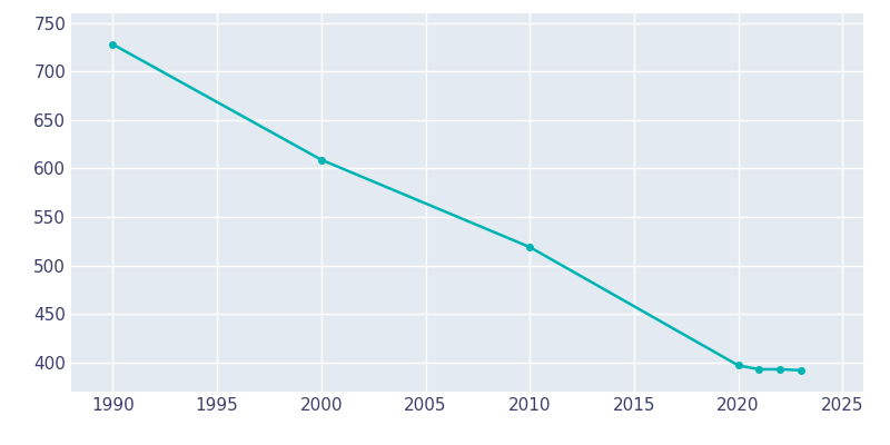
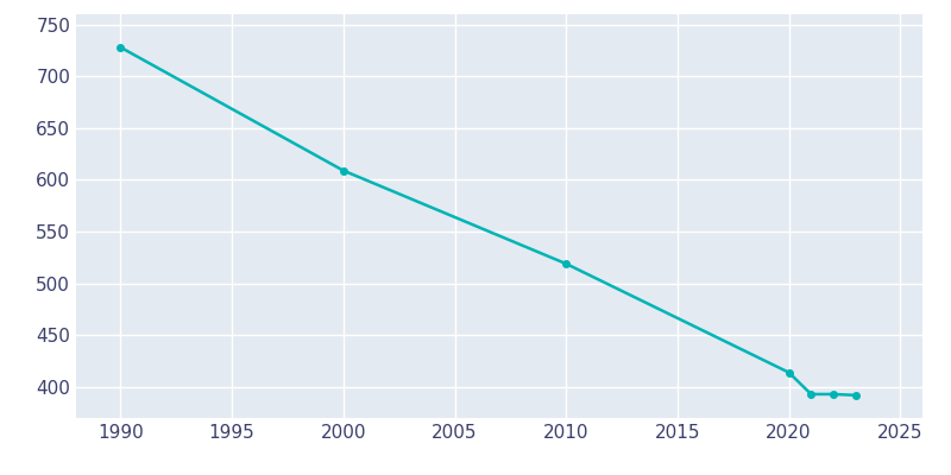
2020: 397 -> 414
